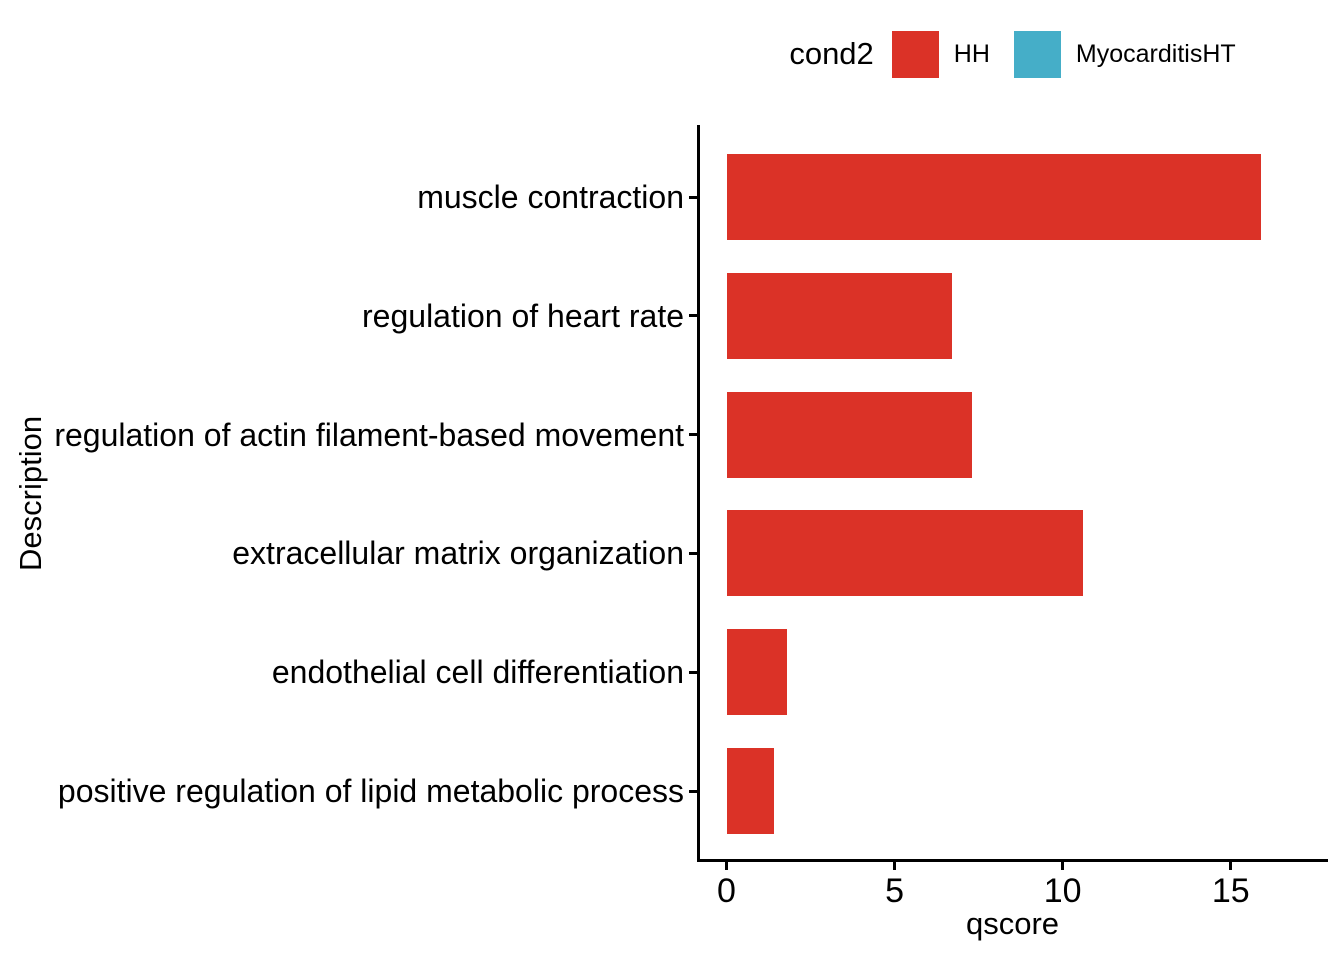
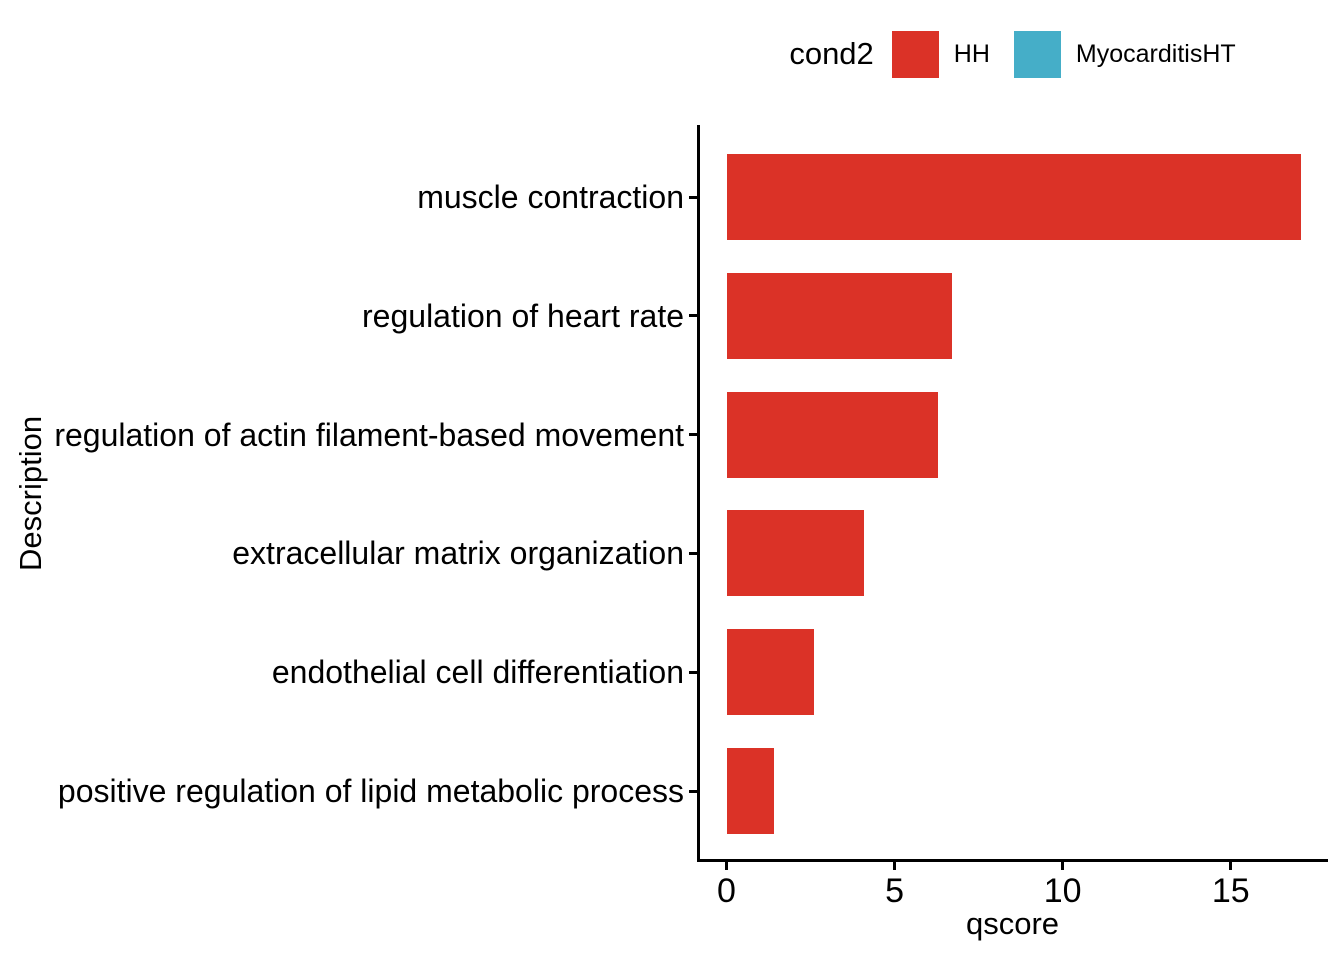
muscle contraction: 15.9 -> 17.1
regulation of actin filament-based movement: 7.3 -> 6.3
extracellular matrix organization: 10.6 -> 4.1
endothelial cell differentiation: 1.8 -> 2.6
